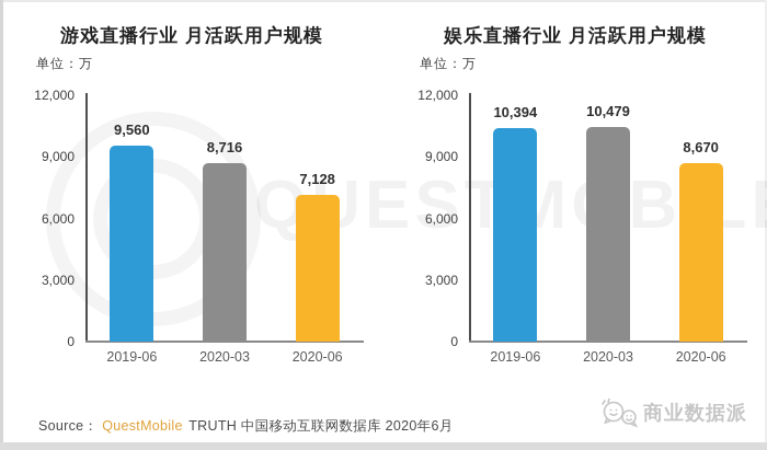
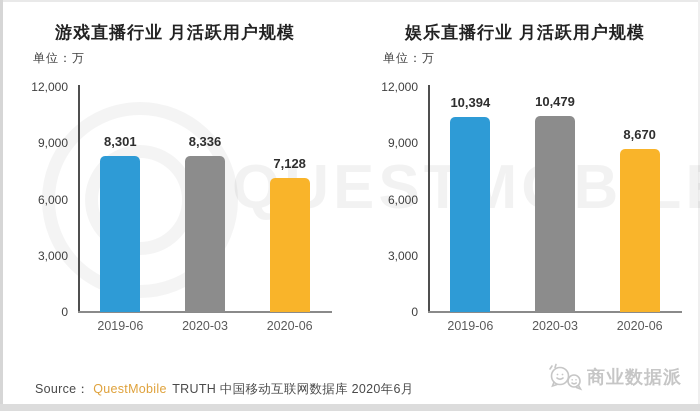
游戏直播行业 月活跃用户规模/2019-06: 9,560 -> 8,301
游戏直播行业 月活跃用户规模/2020-03: 8,716 -> 8,336
